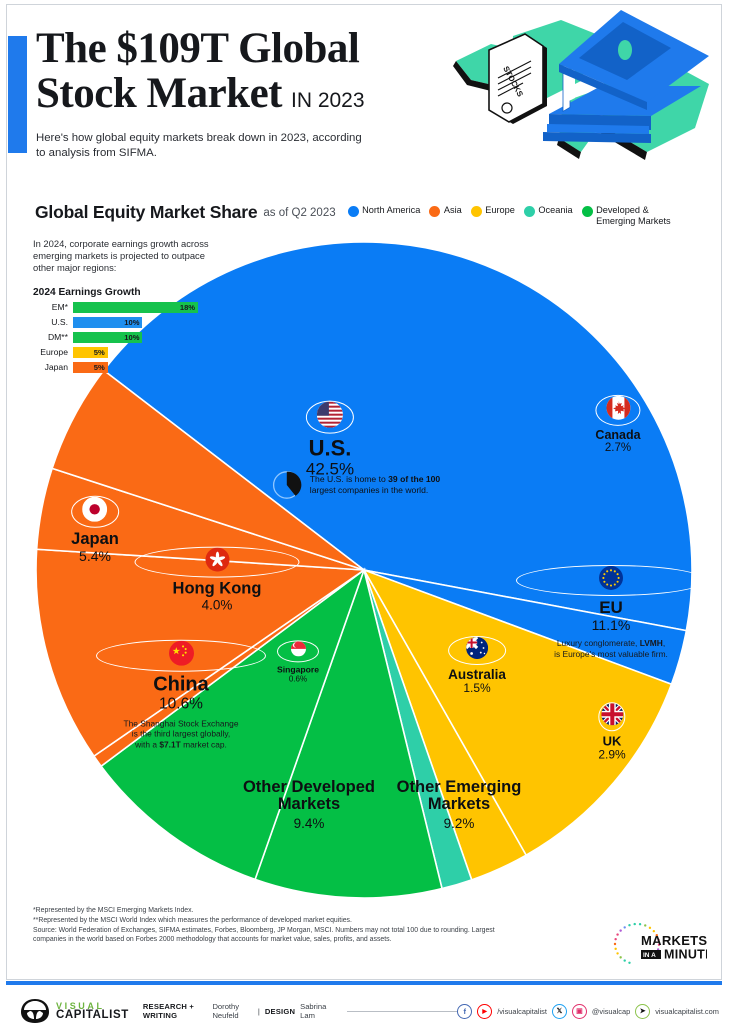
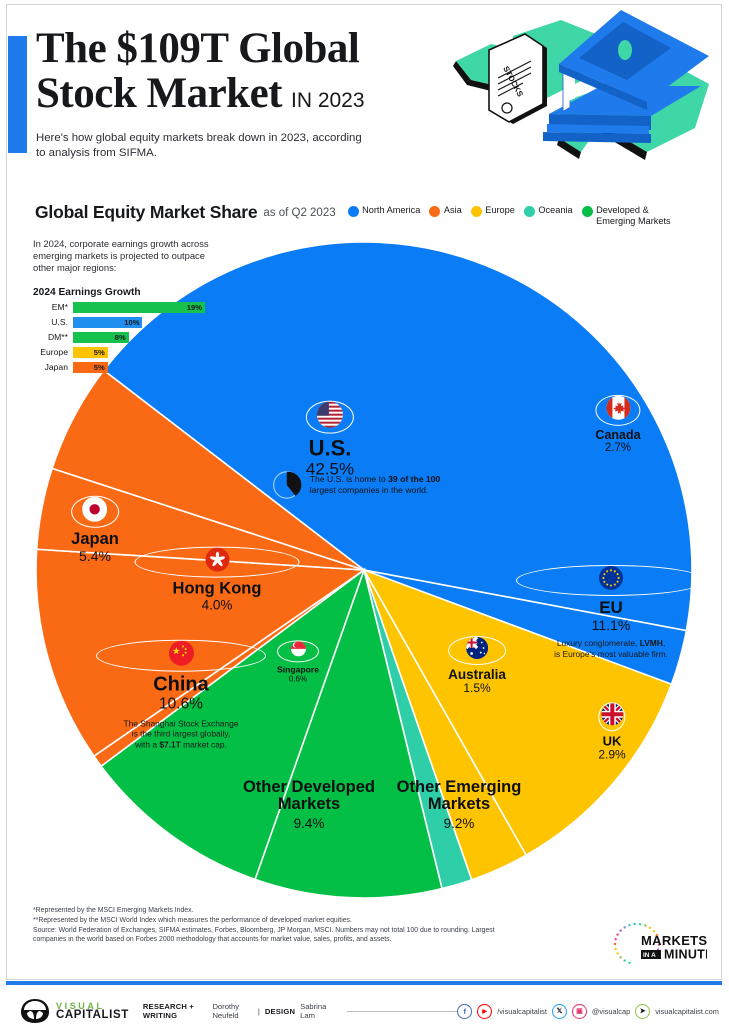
2024 Earnings Growth/EM*: 18% -> 19%
2024 Earnings Growth/DM**: 10% -> 8%
